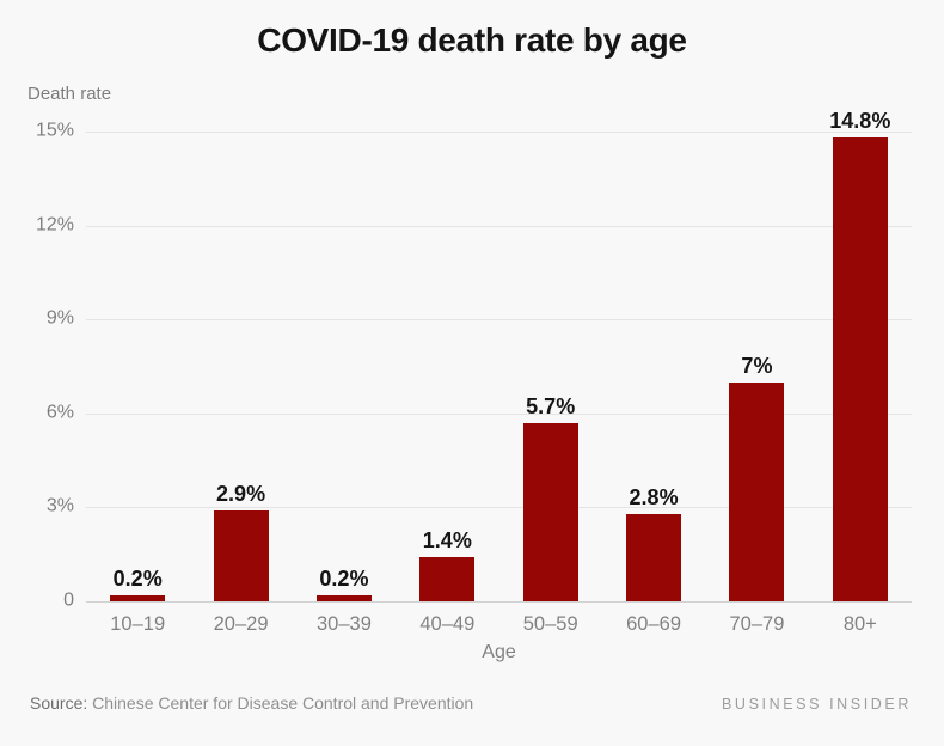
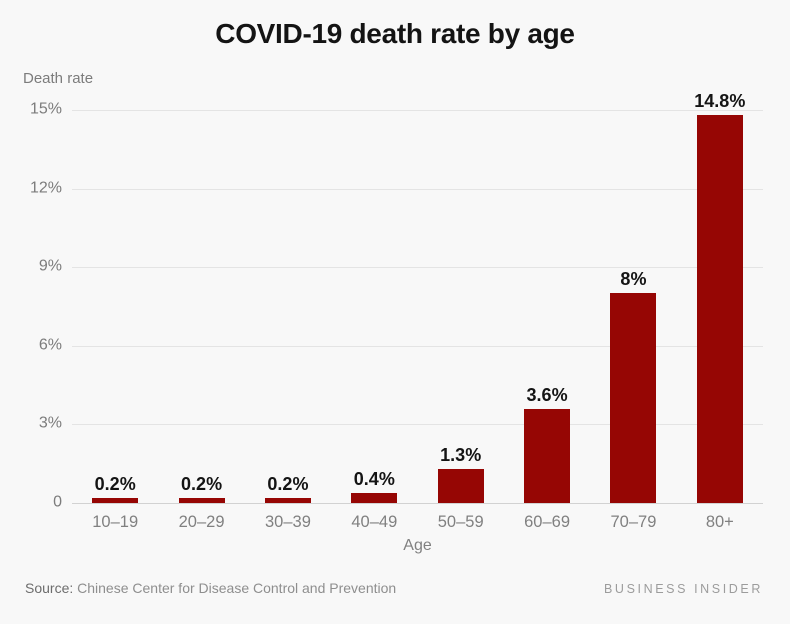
20–29: 2.9% -> 0.2%
40–49: 1.4% -> 0.4%
50–59: 5.7% -> 1.3%
60–69: 2.8% -> 3.6%
70–79: 7% -> 8%
